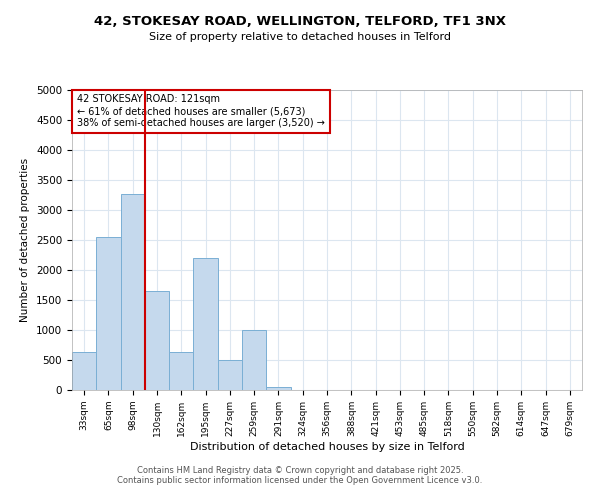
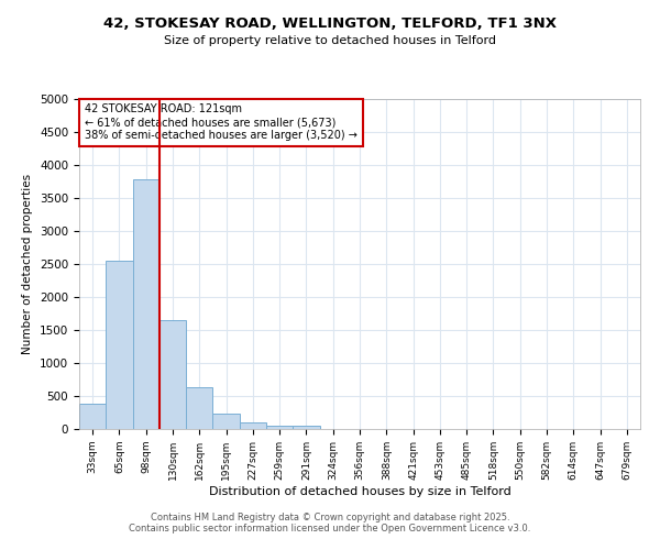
33sqm: 640 -> 380
98sqm: 3260 -> 3780
195sqm: 2200 -> 240
227sqm: 500 -> 100
259sqm: 1000 -> 50
